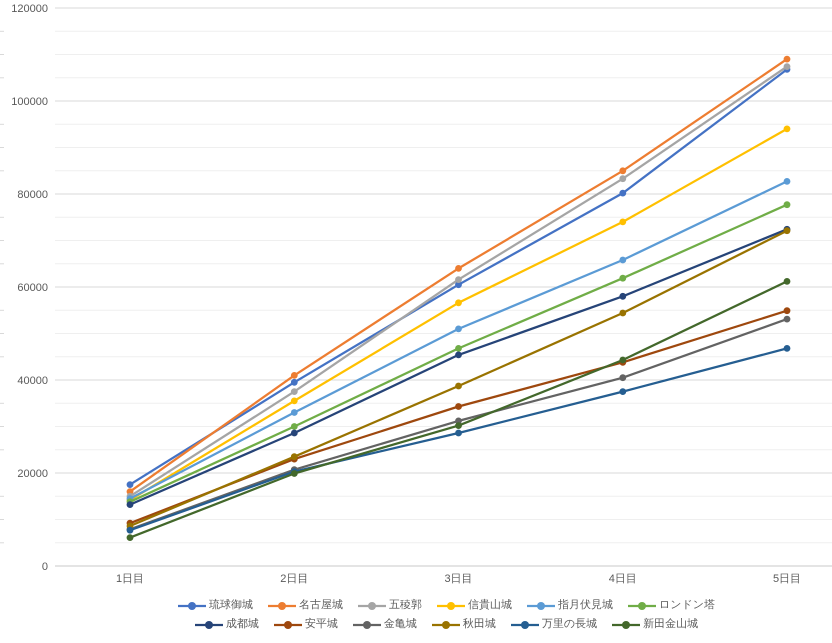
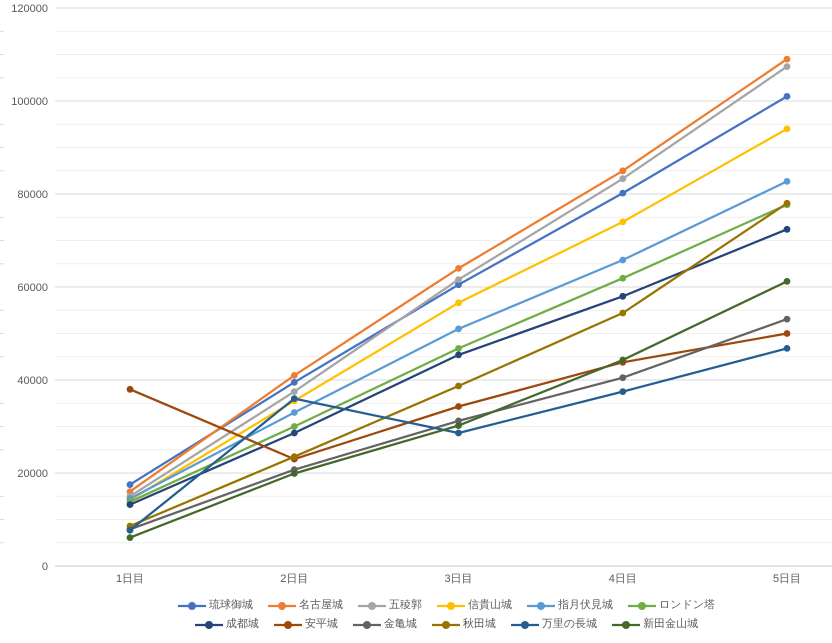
安平城/1日目: 9000 -> 38000
万里の長城/2日目: 20000 -> 36000
琉球御城/5日目: 107000 -> 101000
安平城/5日目: 55000 -> 50000
秋田城/5日目: 72000 -> 78000
